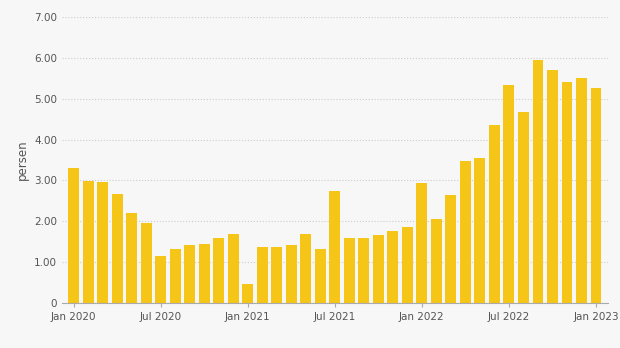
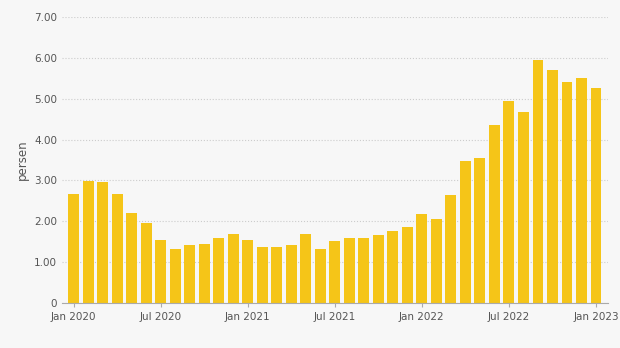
Jan 2020: 3.30 -> 2.68
Jul 2020: 1.15 -> 1.54
Jan 2021: 0.45 -> 1.55
Jul 2021: 2.75 -> 1.52
Jan 2022: 2.95 -> 2.18
Jul 2022: 5.35 -> 4.94
